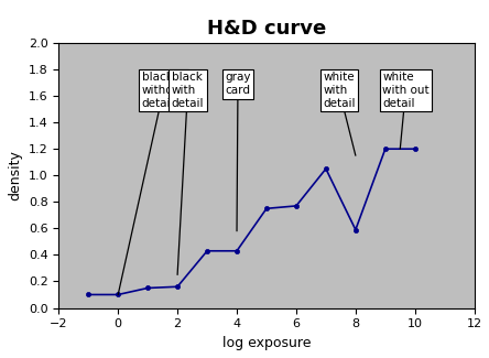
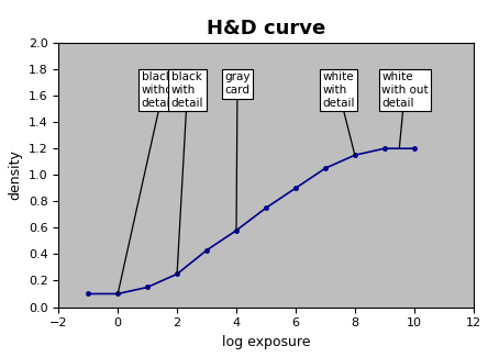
2: 0.16 -> 0.25
4: 0.43 -> 0.58
6: 0.77 -> 0.90
8: 0.59 -> 1.15
